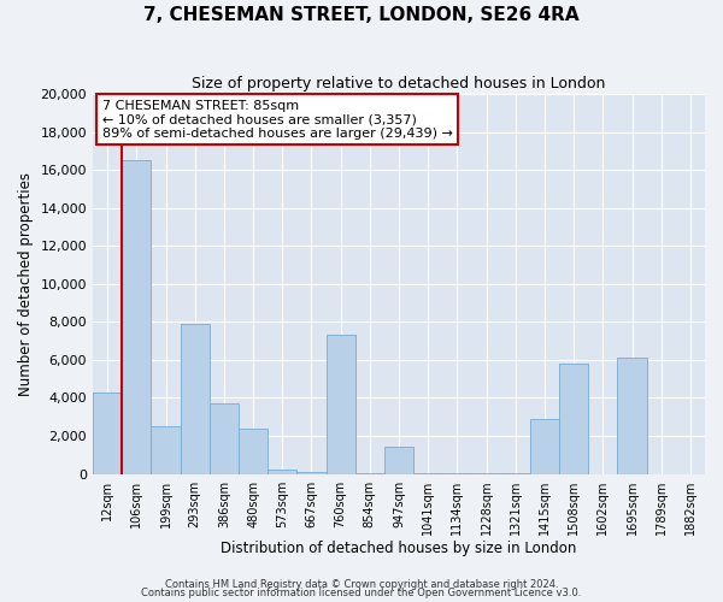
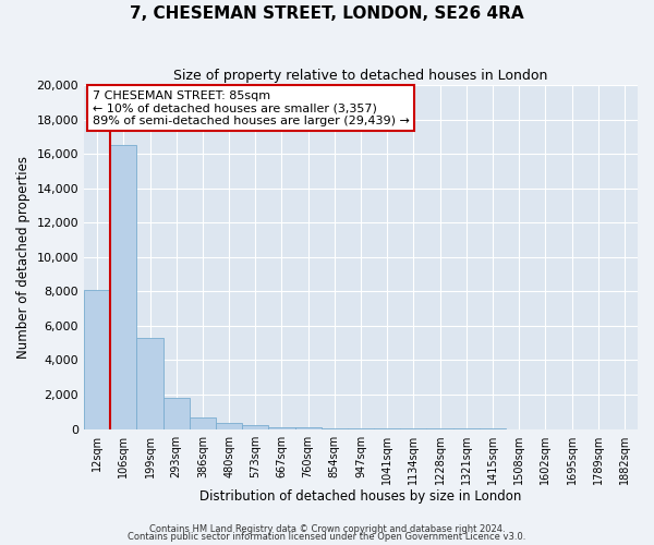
12sqm: 4,300 -> 8,100
199sqm: 2,500 -> 5,300
293sqm: 7,900 -> 1,800
386sqm: 3,700 -> 700
480sqm: 2,400 -> 400
760sqm: 7,300 -> 100
947sqm: 1,400 -> 0
1415sqm: 2,900 -> 0
1508sqm: 5,800 -> 0
1695sqm: 6,100 -> 0
